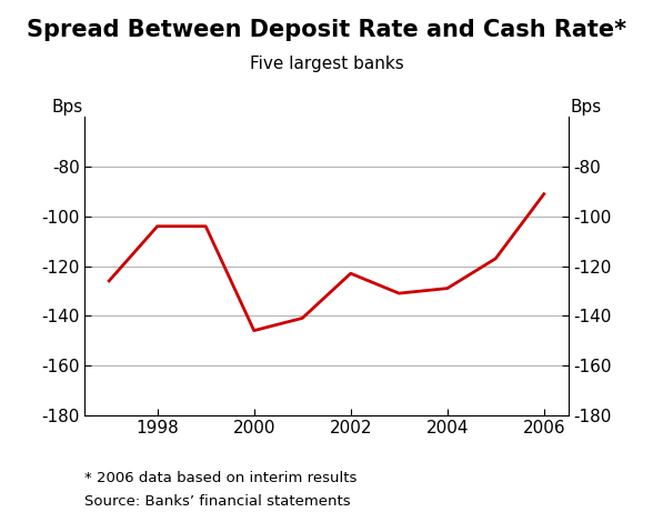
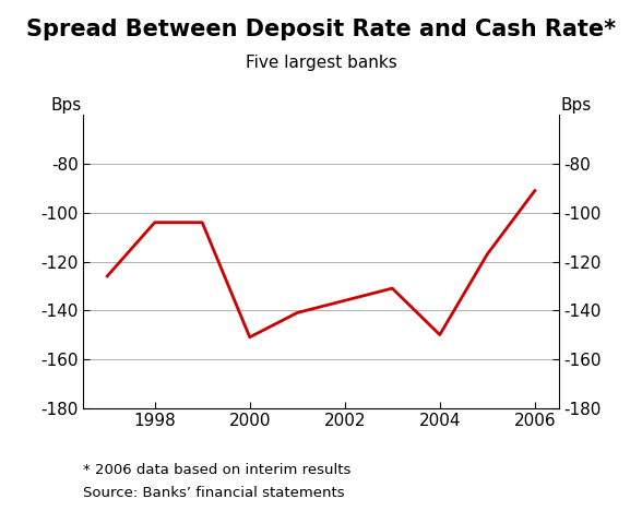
2000: -146 -> -151
2002: -123 -> -136
2004: -129 -> -150
